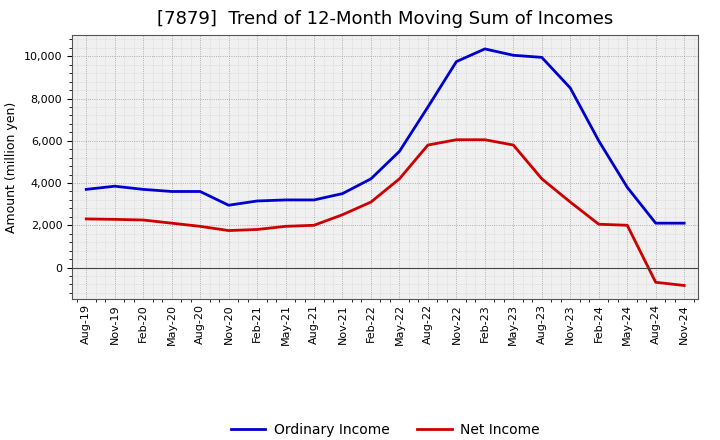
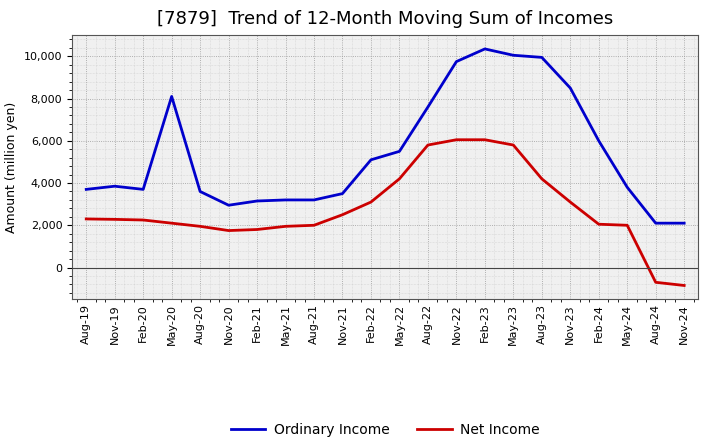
Ordinary Income/May-20: 3,600 -> 8,100
Ordinary Income/Feb-22: 4,200 -> 5,100
